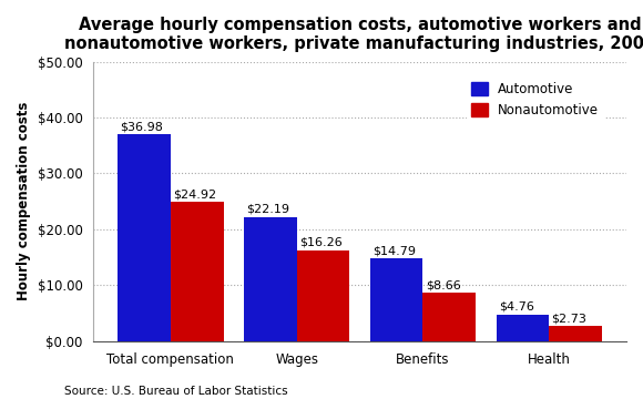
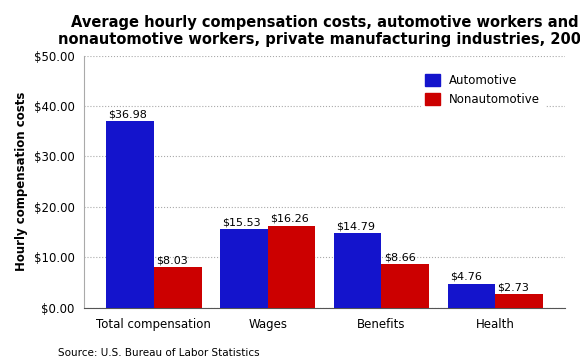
Nonautomotive/Total compensation: $24.92 -> $8.03
Automotive/Wages: $22.19 -> $15.53
